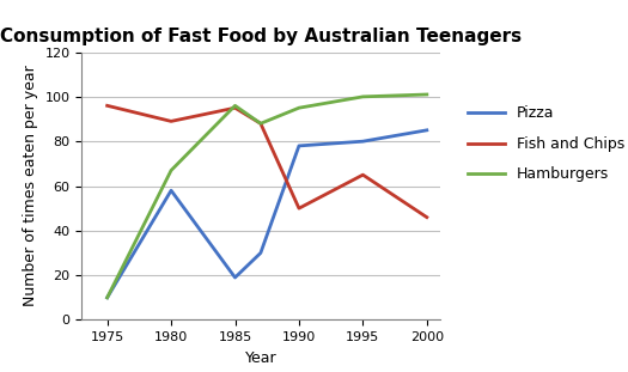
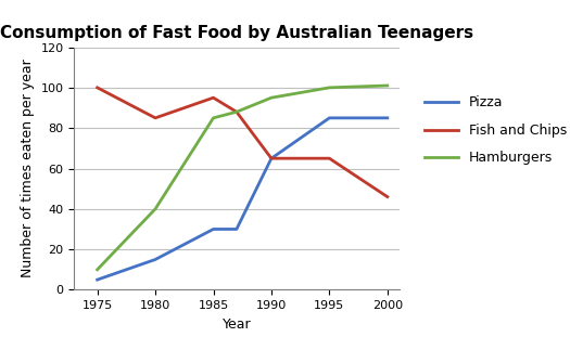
Pizza/1975: 10 -> 5
Fish and Chips/1975: 96 -> 100
Pizza/1980: 58 -> 15
Fish and Chips/1980: 89 -> 85
Hamburgers/1980: 67 -> 40
Pizza/1985: 19 -> 30
Hamburgers/1985: 96 -> 85
Pizza/1990: 78 -> 65
Fish and Chips/1990: 50 -> 65
Pizza/1995: 80 -> 85
